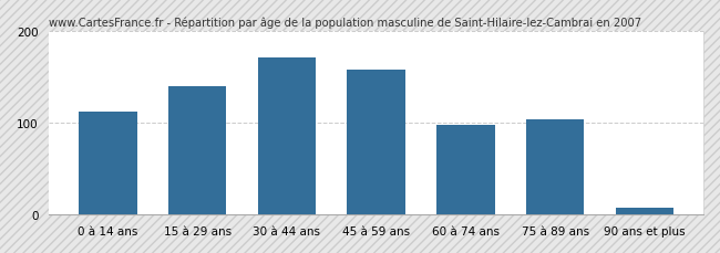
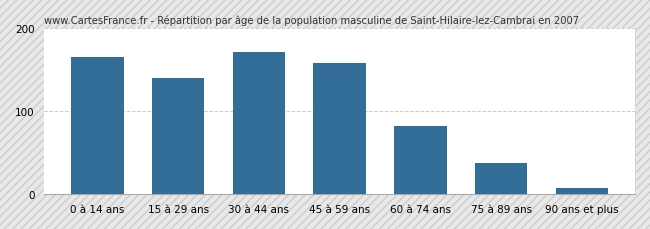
0 à 14 ans: 112 -> 165
60 à 74 ans: 98 -> 82
75 à 89 ans: 104 -> 38
